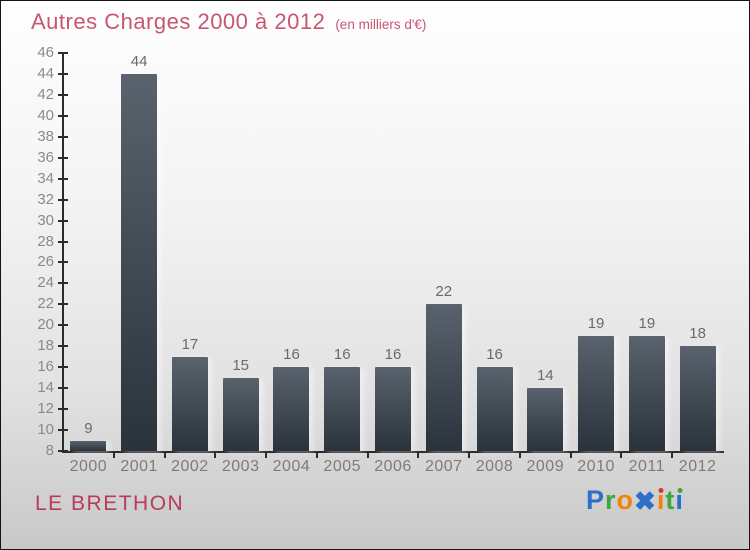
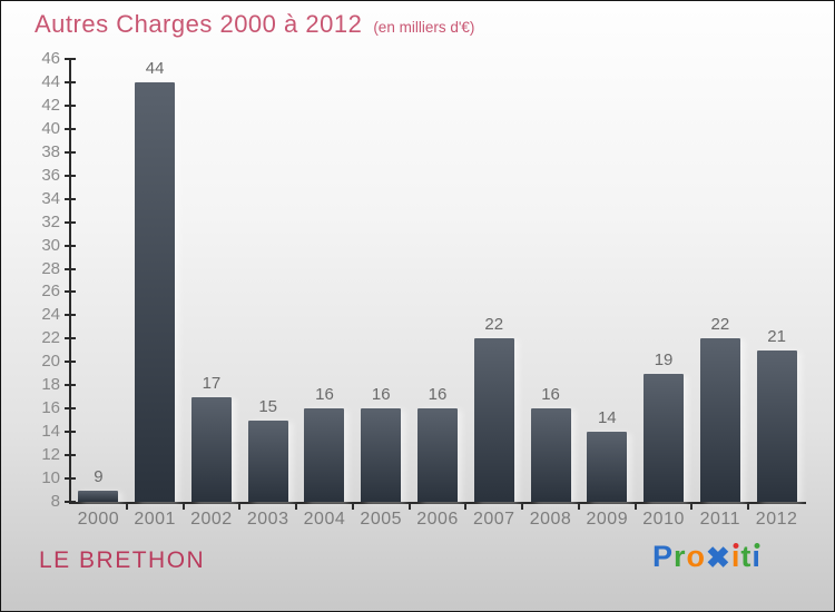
2011: 19 -> 22
2012: 18 -> 21
